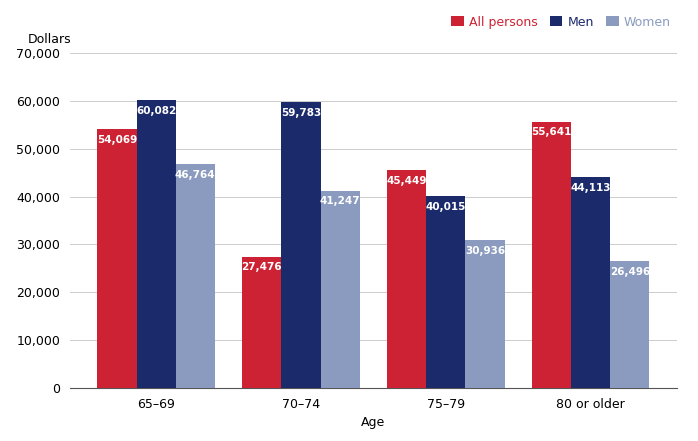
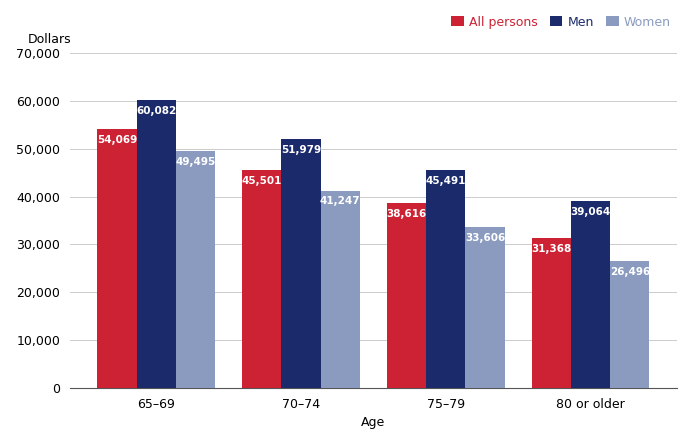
Women/65–69: 46,764 -> 49,495
All persons/70–74: 27,476 -> 45,501
Men/70–74: 59,783 -> 51,979
All persons/75–79: 45,449 -> 38,616
Men/75–79: 40,015 -> 45,491
Women/75–79: 30,936 -> 33,606
All persons/80 or older: 55,641 -> 31,368
Men/80 or older: 44,113 -> 39,064
